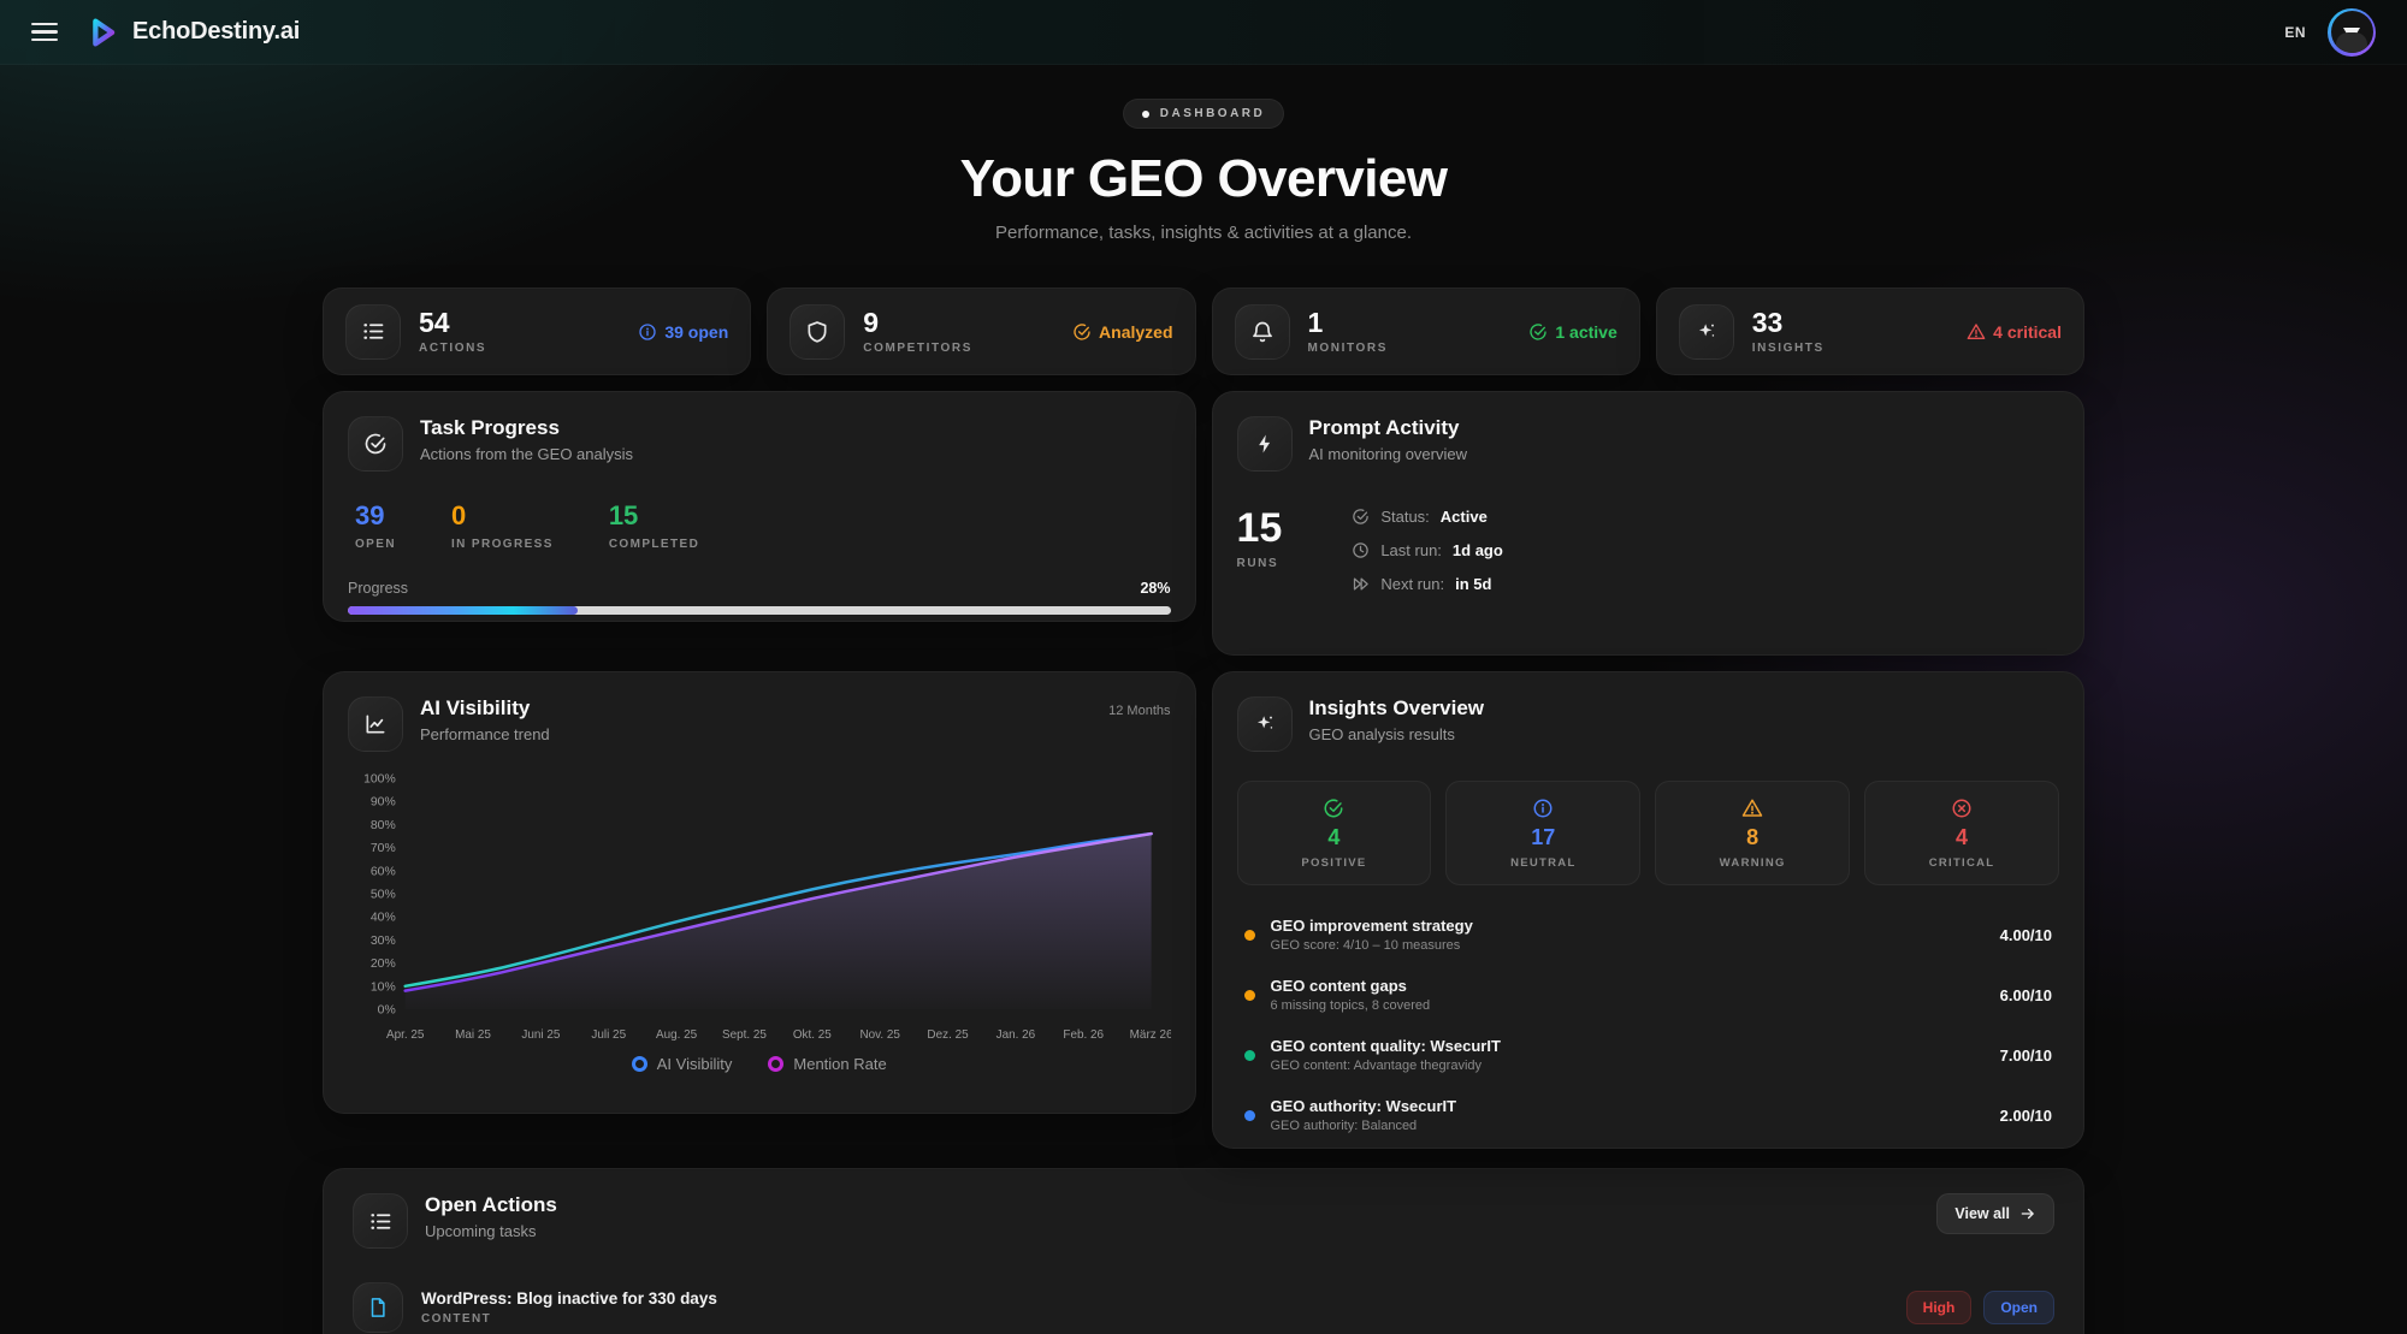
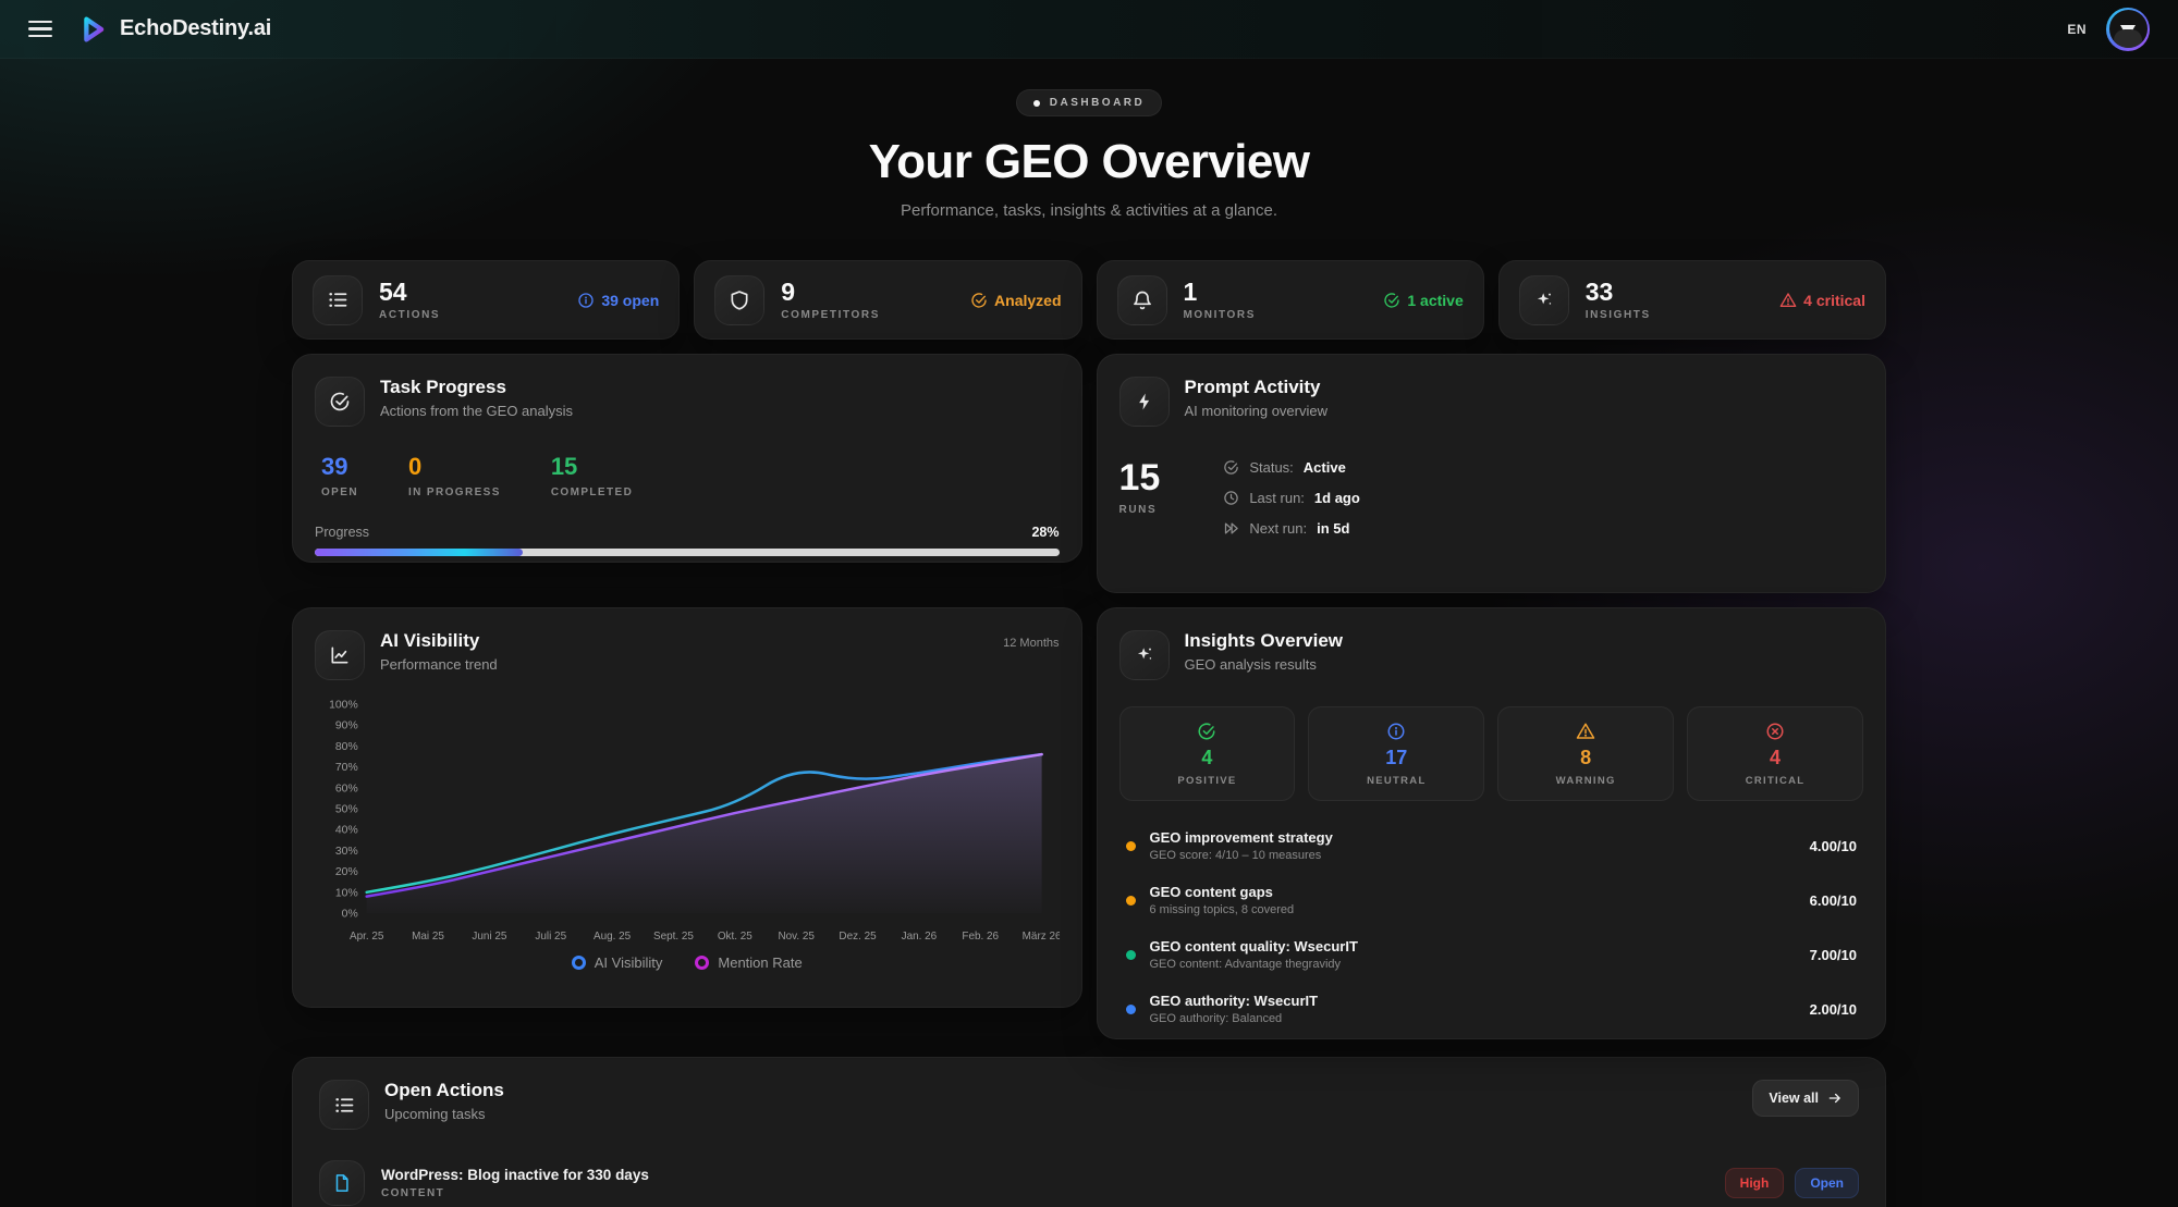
AI Visibility/Nov. 25: 58% -> 70%
